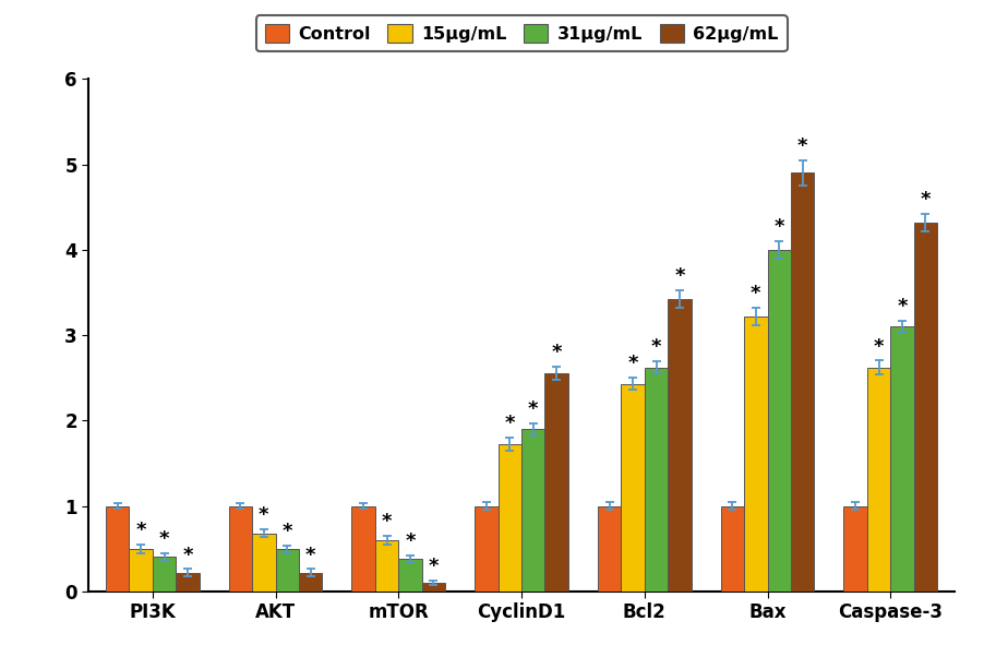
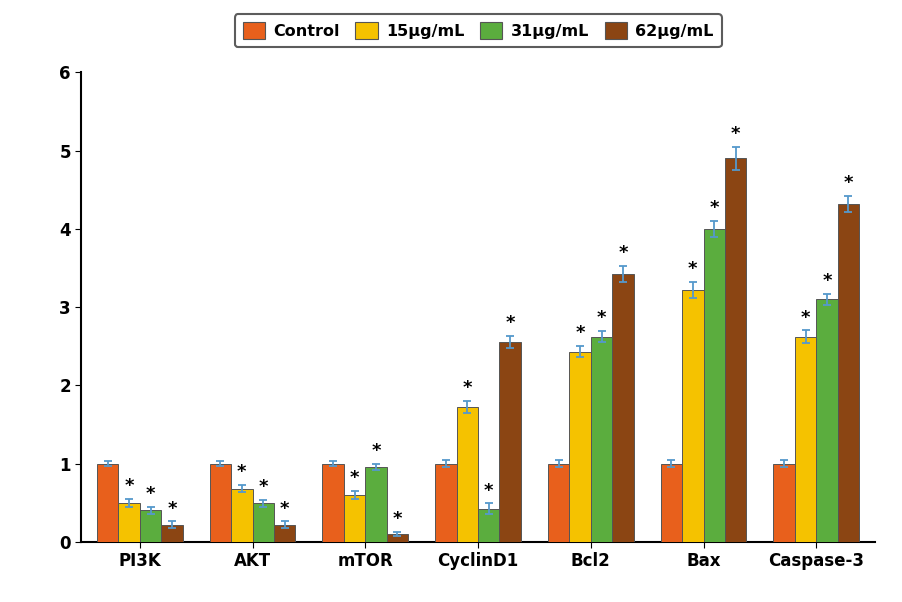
31μg/mL/mTOR: 0.38 -> 0.96
31μg/mL/CyclinD1: 1.90 -> 0.42
